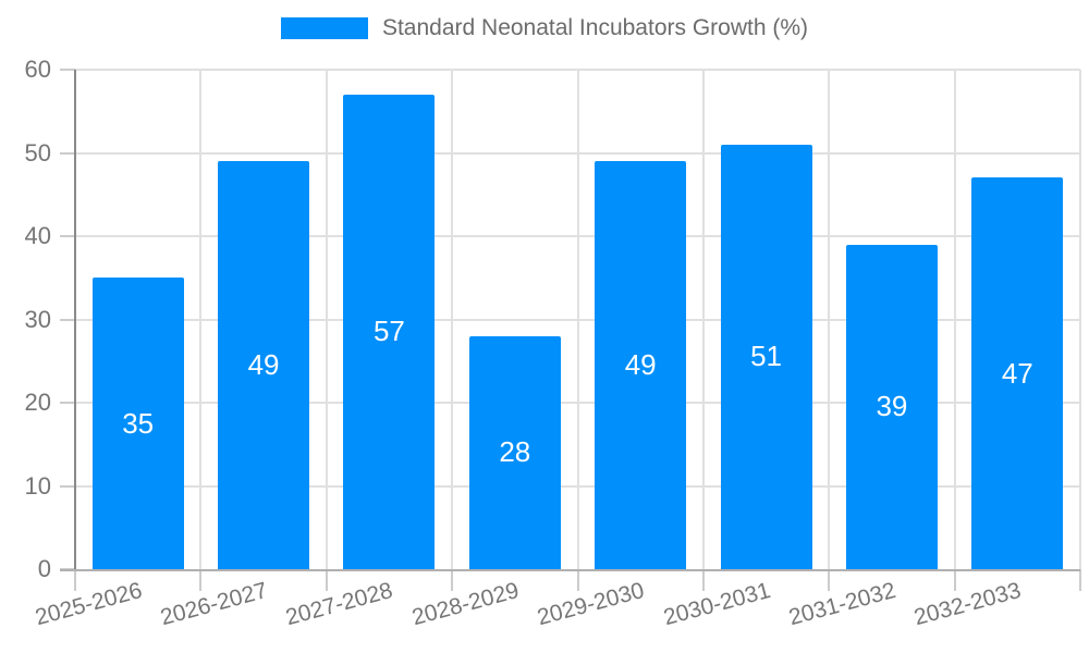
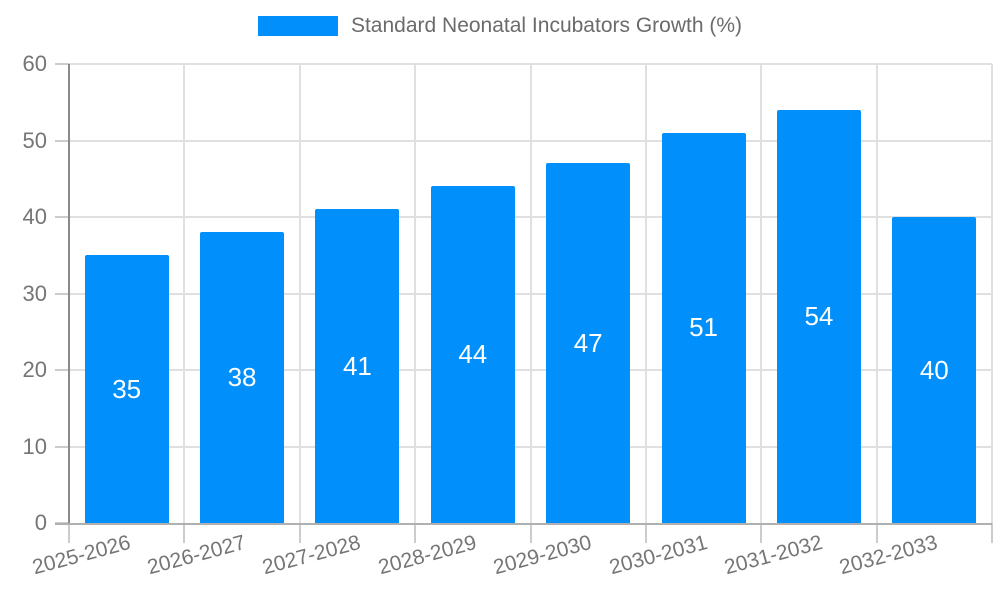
2026-2027: 49 -> 38
2027-2028: 57 -> 41
2028-2029: 28 -> 44
2029-2030: 49 -> 47
2031-2032: 39 -> 54
2032-2033: 47 -> 40
